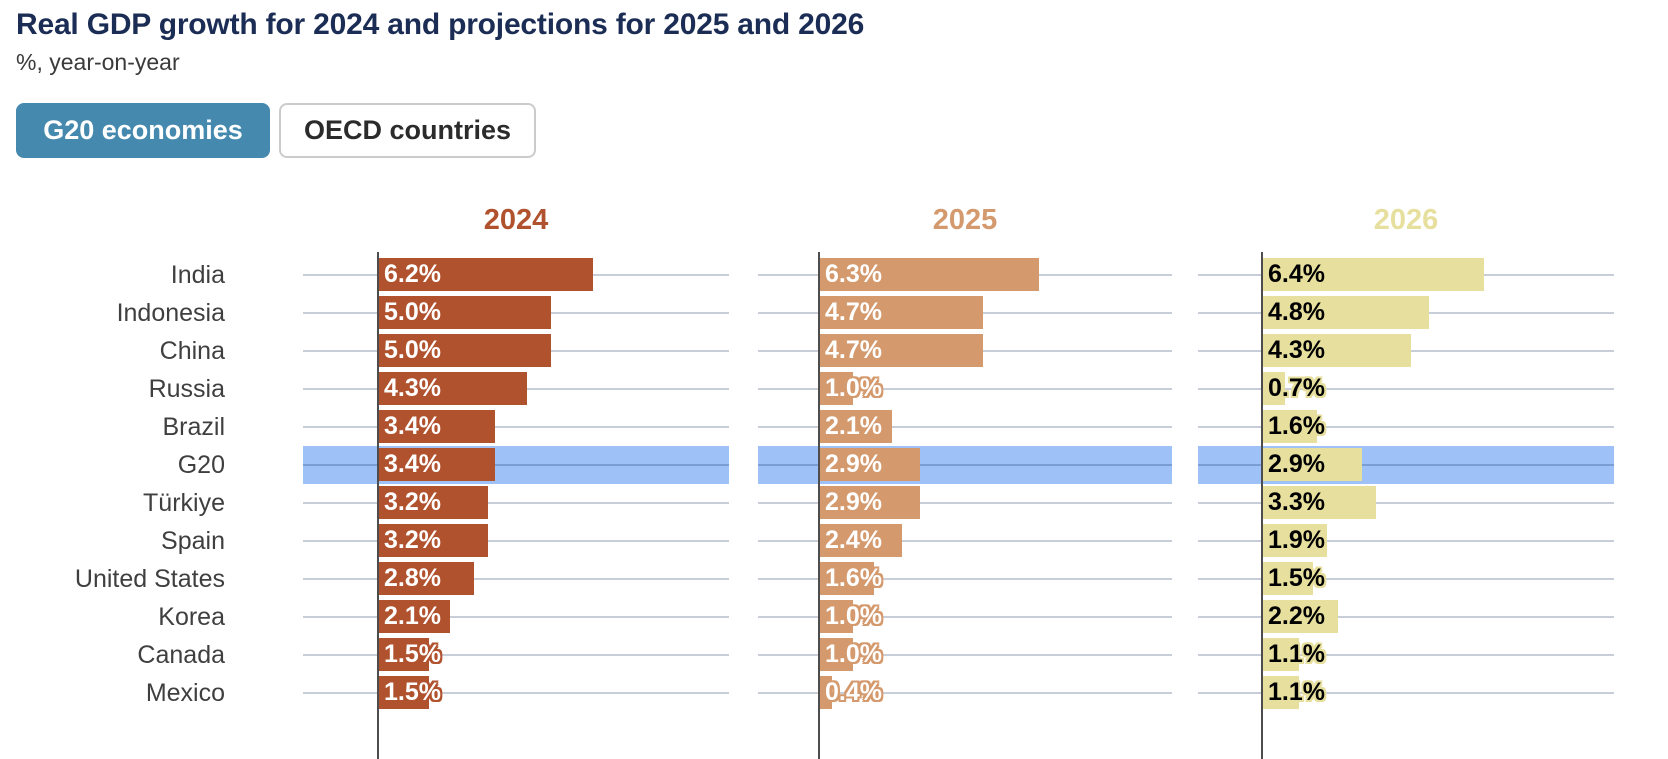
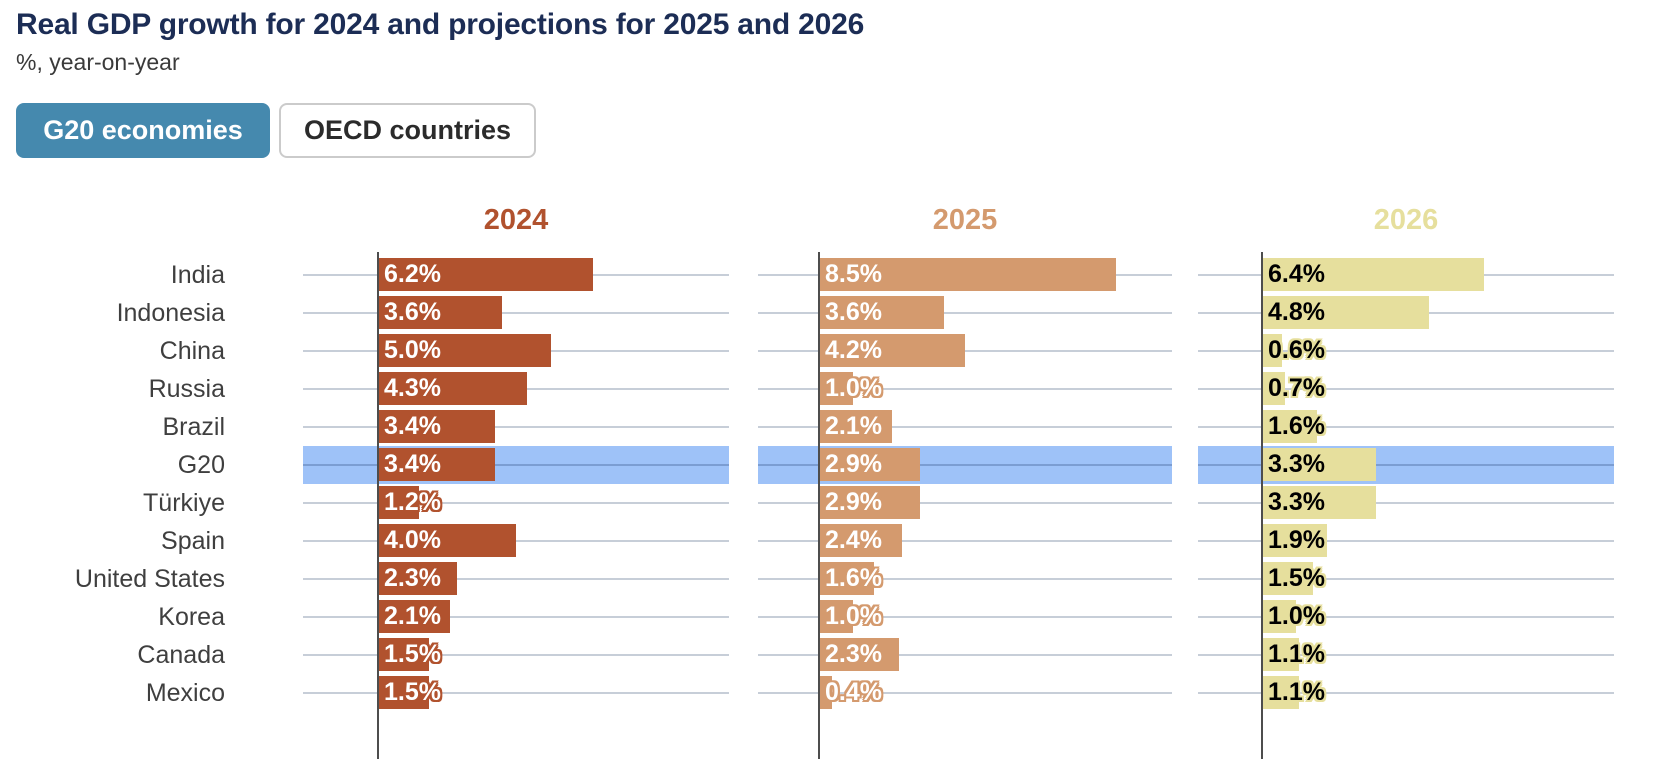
2025/India: 6.3% -> 8.5%
2024/Indonesia: 5.0% -> 3.6%
2025/Indonesia: 4.7% -> 3.6%
2025/China: 4.7% -> 4.2%
2026/China: 4.3% -> 0.6%
2026/G20: 2.9% -> 3.3%
2024/Türkiye: 3.2% -> 1.2%
2024/Spain: 3.2% -> 4.0%
2024/United States: 2.8% -> 2.3%
2026/Korea: 2.2% -> 1.0%
2025/Canada: 1.0% -> 2.3%
